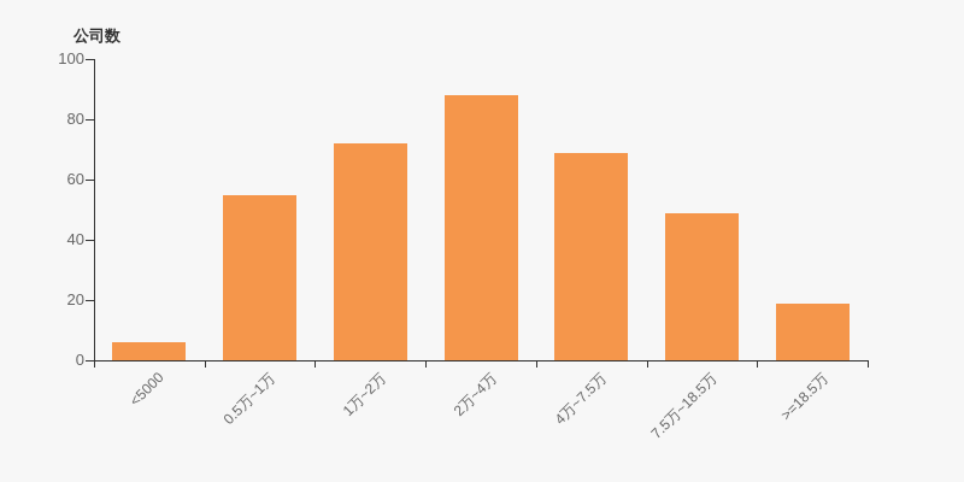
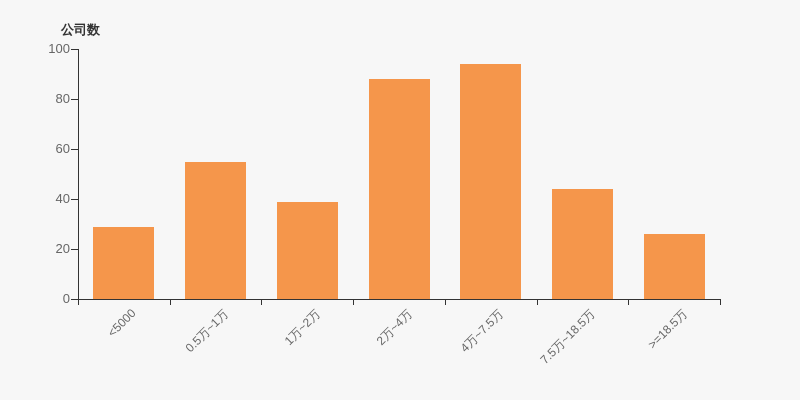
<5000: 6 -> 29
1万~2万: 72 -> 39
4万~7.5万: 69 -> 94
7.5万~18.5万: 49 -> 44
>=18.5万: 19 -> 26
